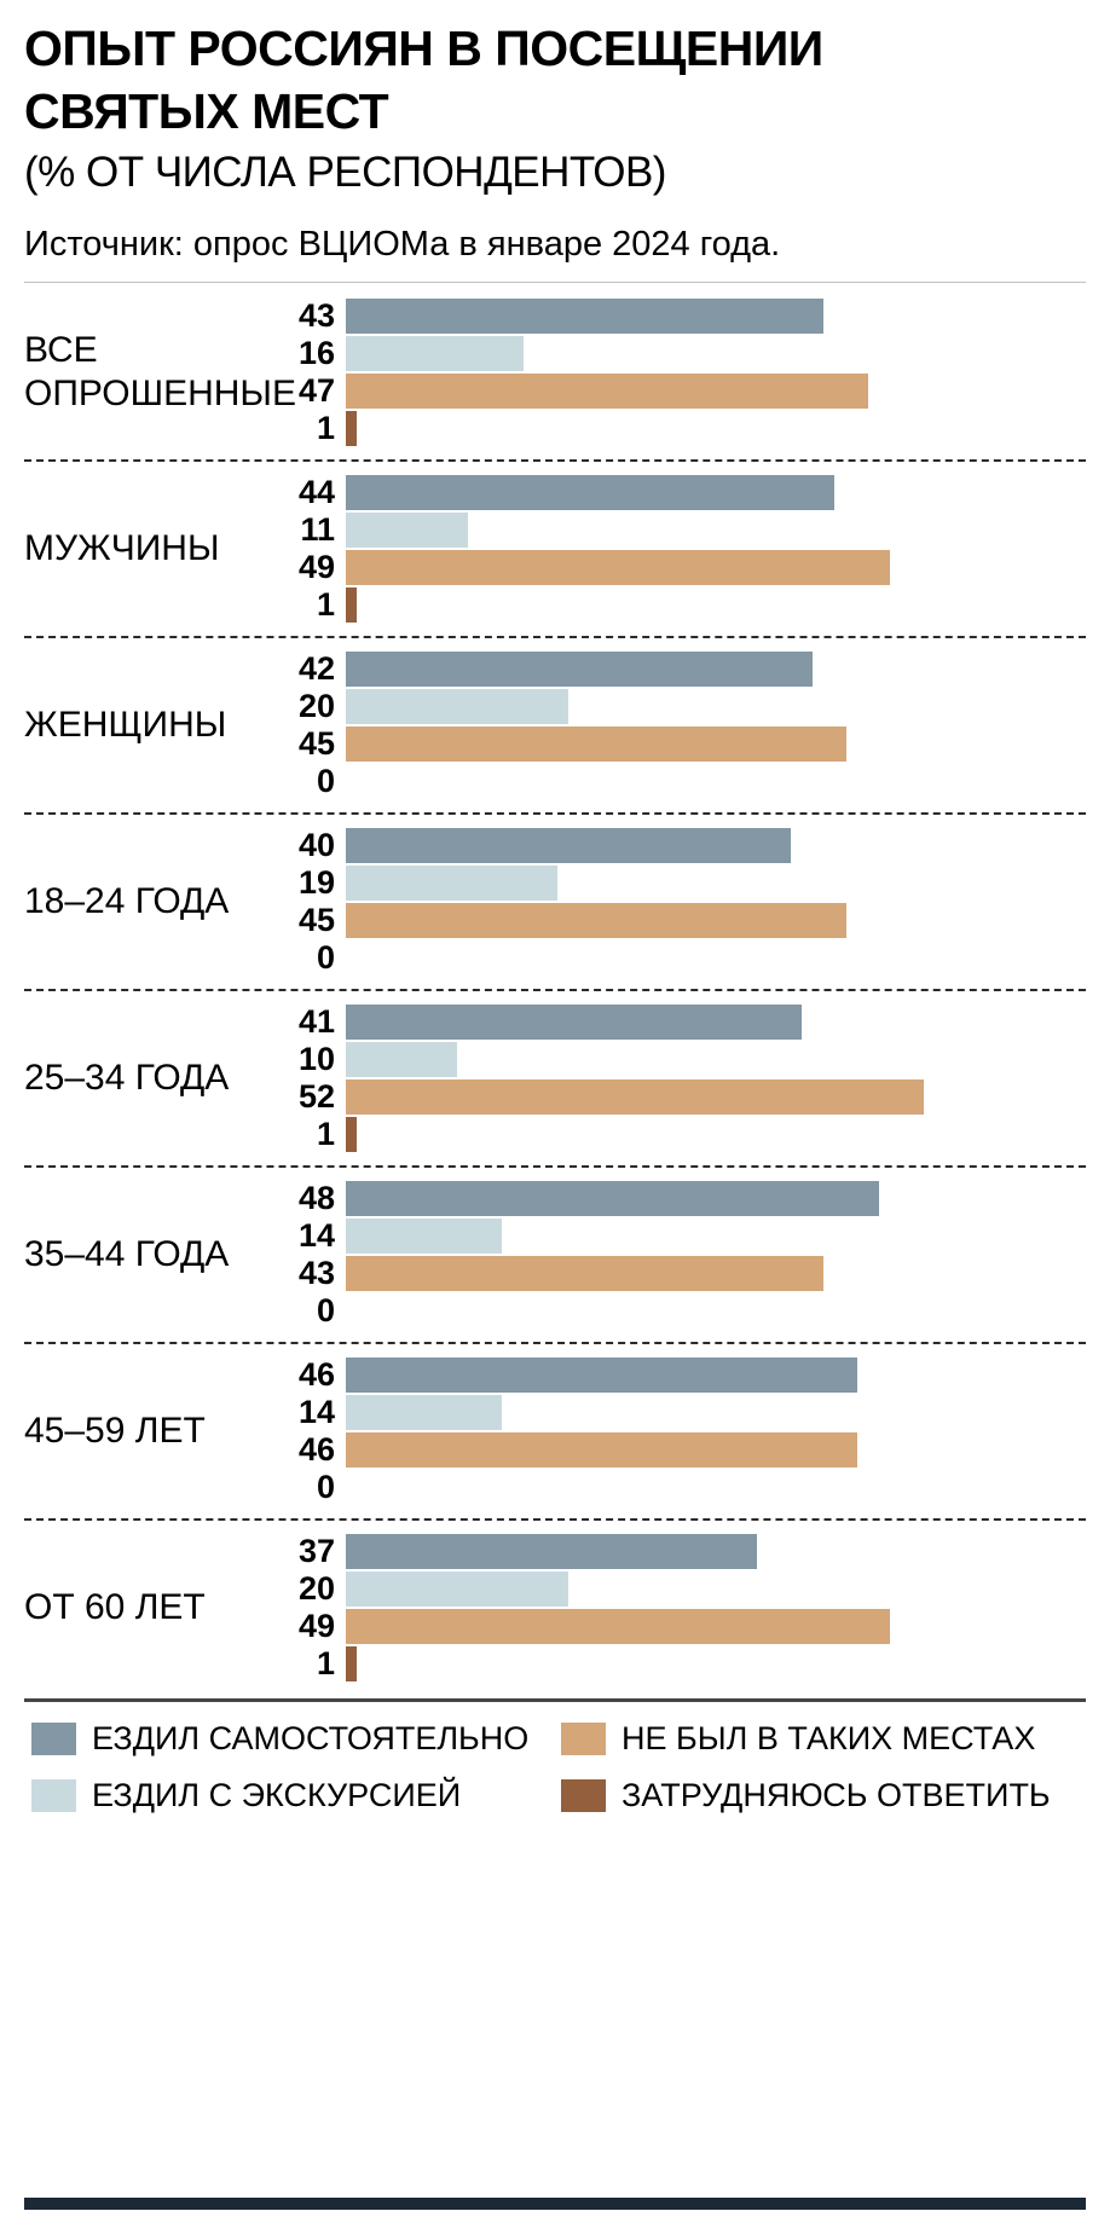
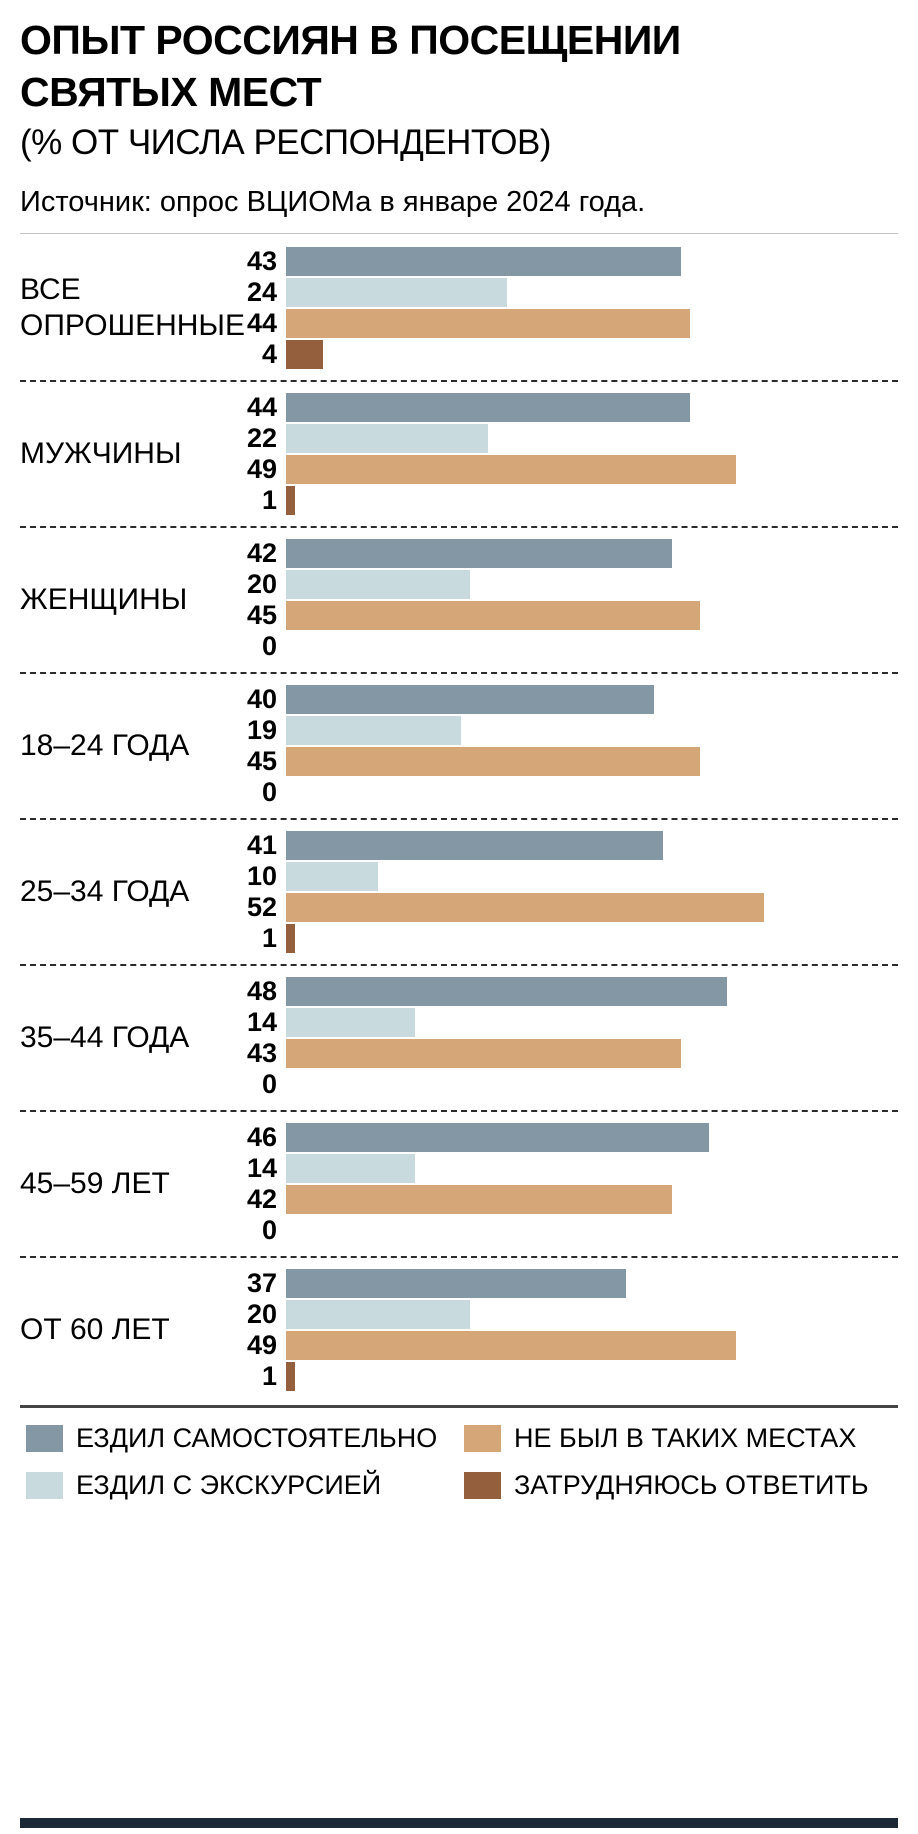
ЕЗДИЛ С ЭКСКУРСИЕЙ/ВСЕ ОПРОШЕННЫЕ: 16 -> 24
НЕ БЫЛ В ТАКИХ МЕСТАХ/ВСЕ ОПРОШЕННЫЕ: 47 -> 44
ЗАТРУДНЯЮСЬ ОТВЕТИТЬ/ВСЕ ОПРОШЕННЫЕ: 1 -> 4
ЕЗДИЛ С ЭКСКУРСИЕЙ/МУЖЧИНЫ: 11 -> 22
НЕ БЫЛ В ТАКИХ МЕСТАХ/45–59 ЛЕТ: 46 -> 42
